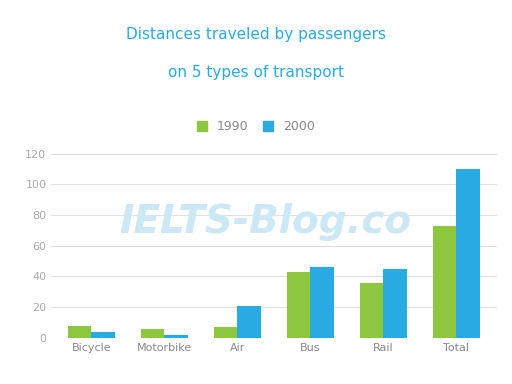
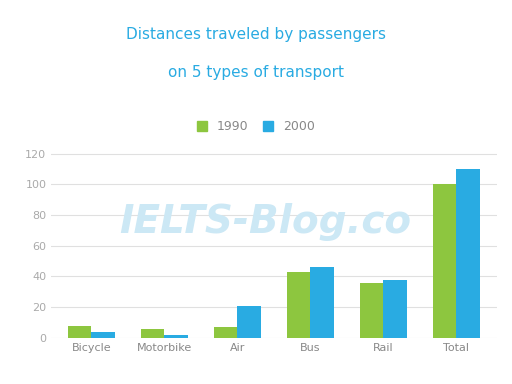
2000/Rail: 45 -> 38
1990/Total: 73 -> 100
